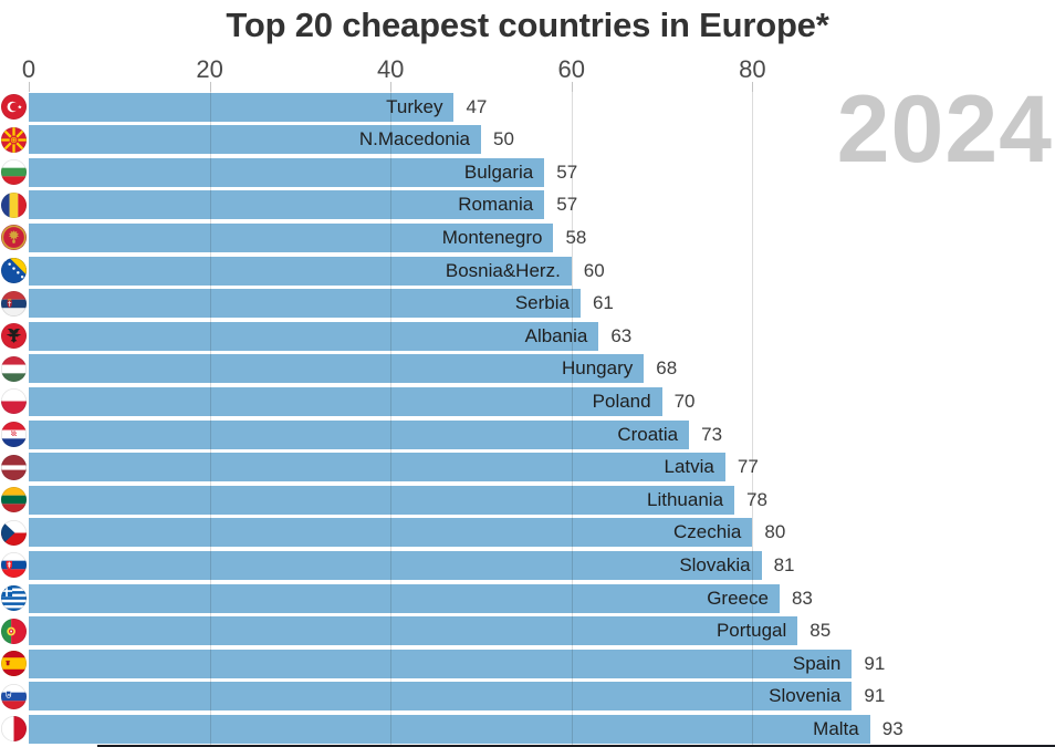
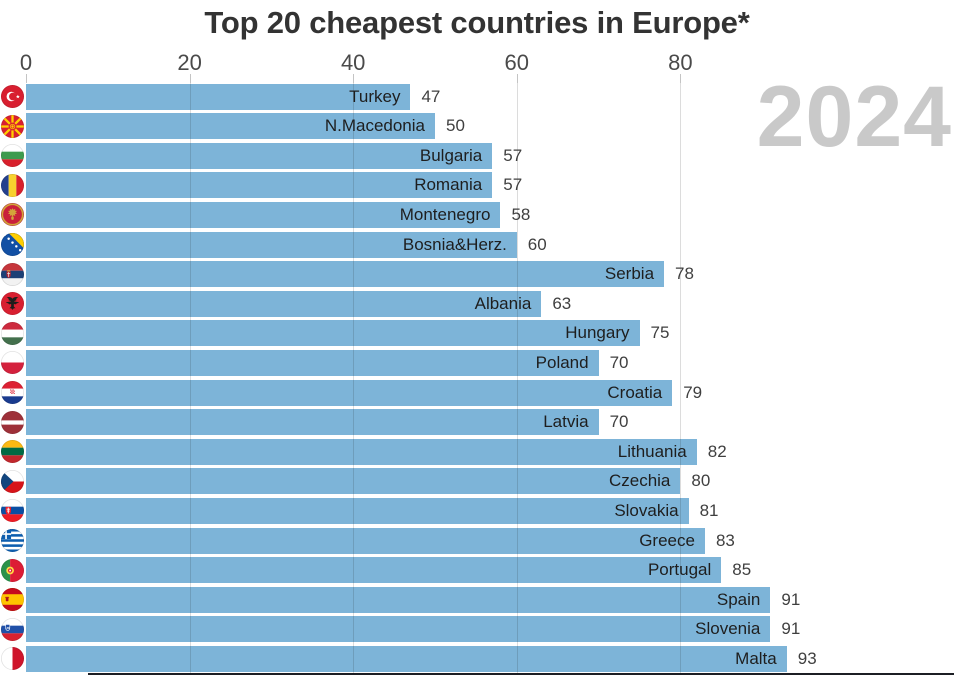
Serbia: 61 -> 78
Hungary: 68 -> 75
Croatia: 73 -> 79
Latvia: 77 -> 70
Lithuania: 78 -> 82
